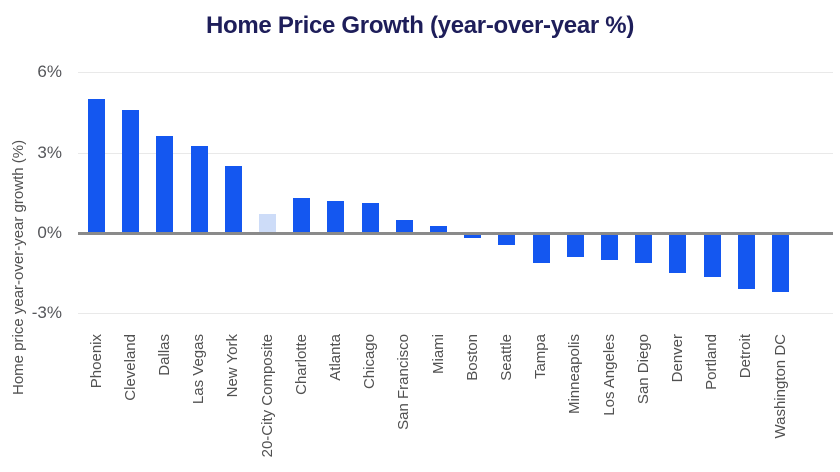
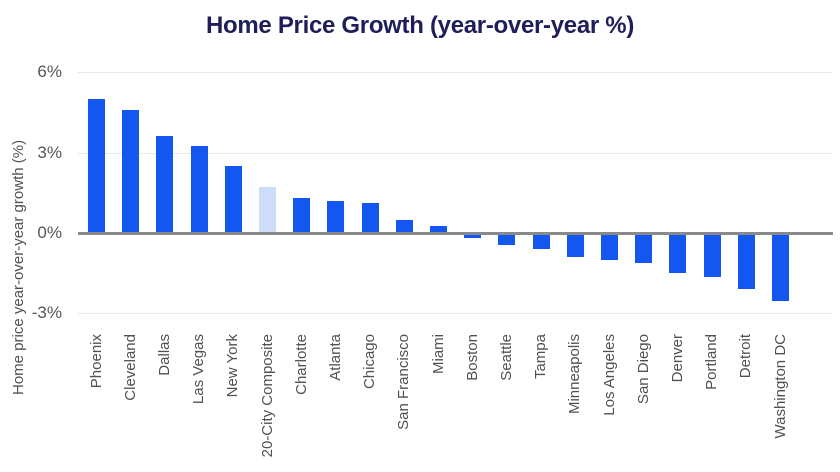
20-City Composite: 0.7% -> 1.7%
Tampa: -1.1% -> -0.6%
Washington DC: -2.2% -> -2.5%
